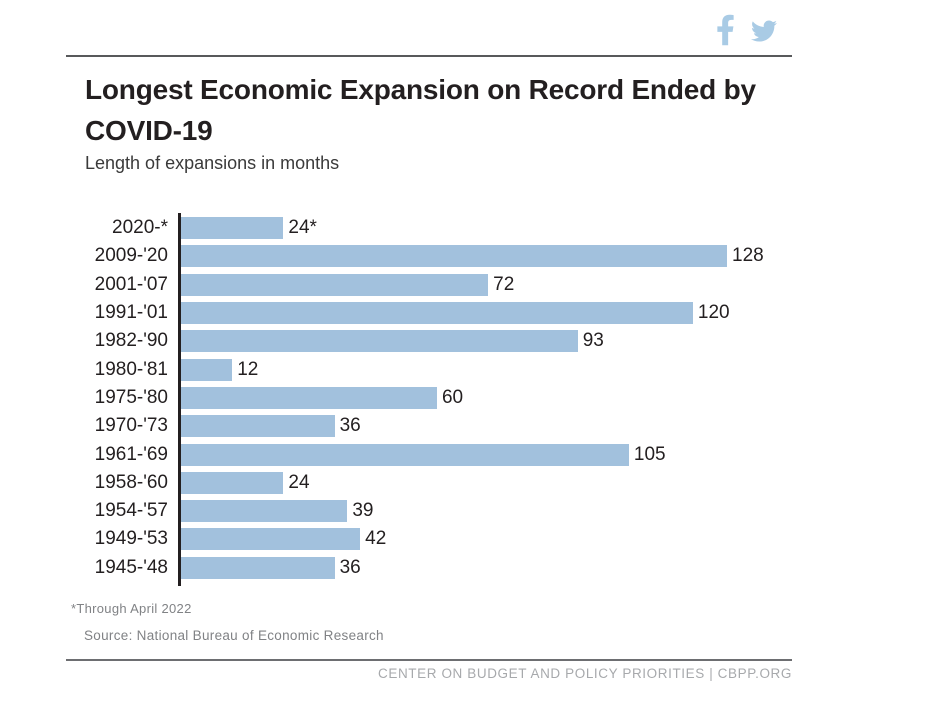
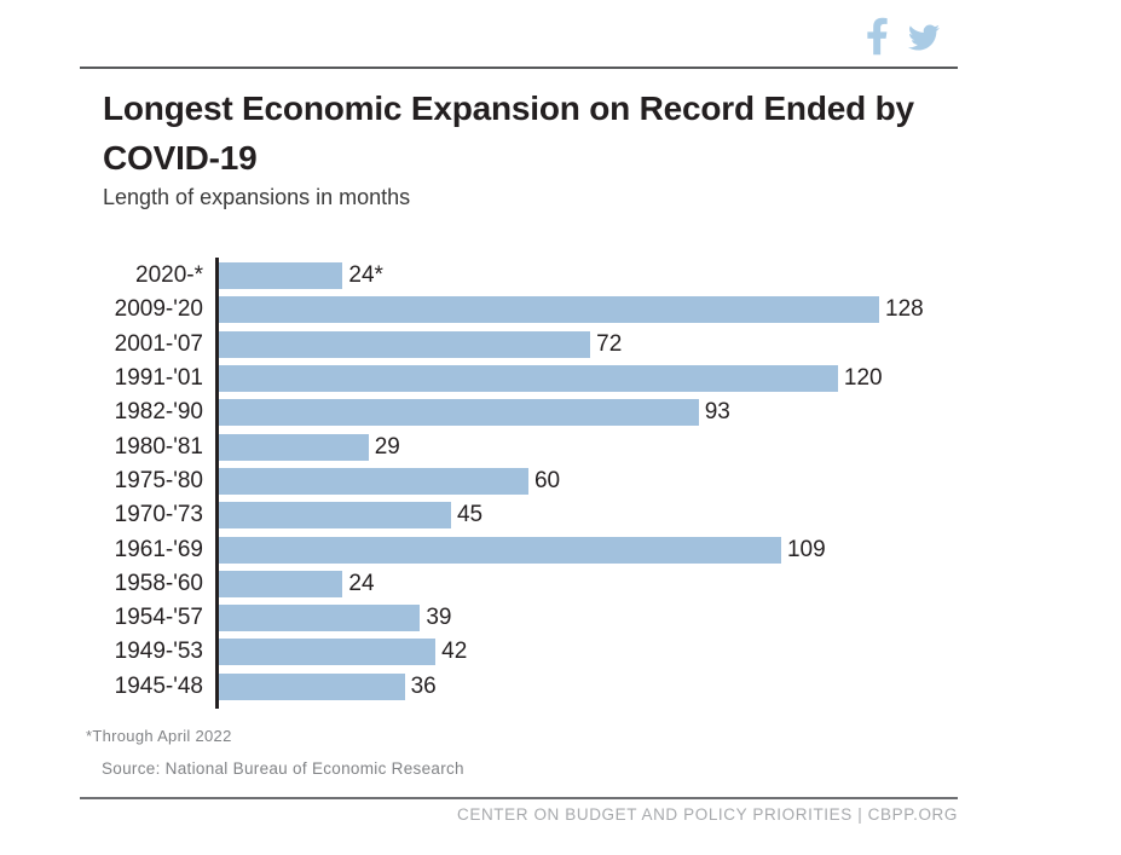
1980-'81: 12 -> 29
1970-'73: 36 -> 45
1961-'69: 105 -> 109
